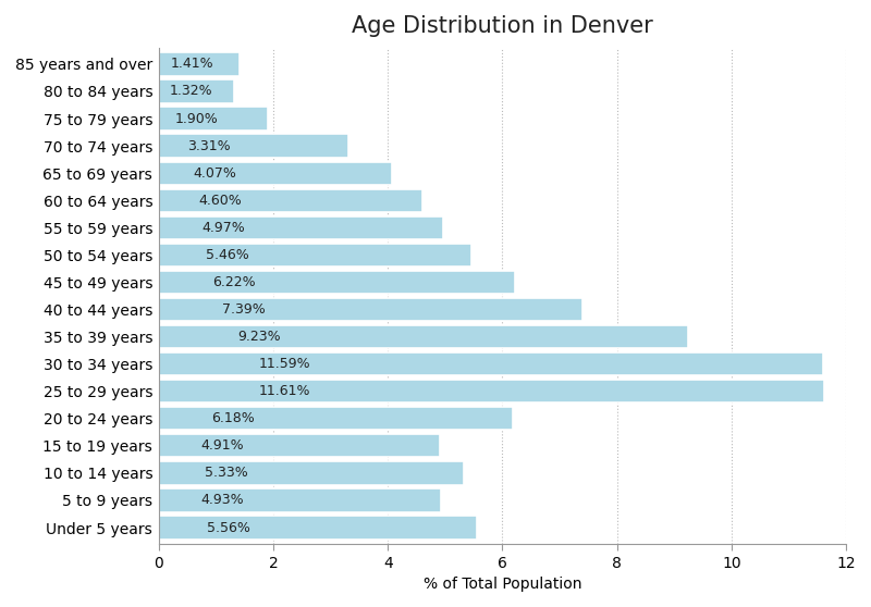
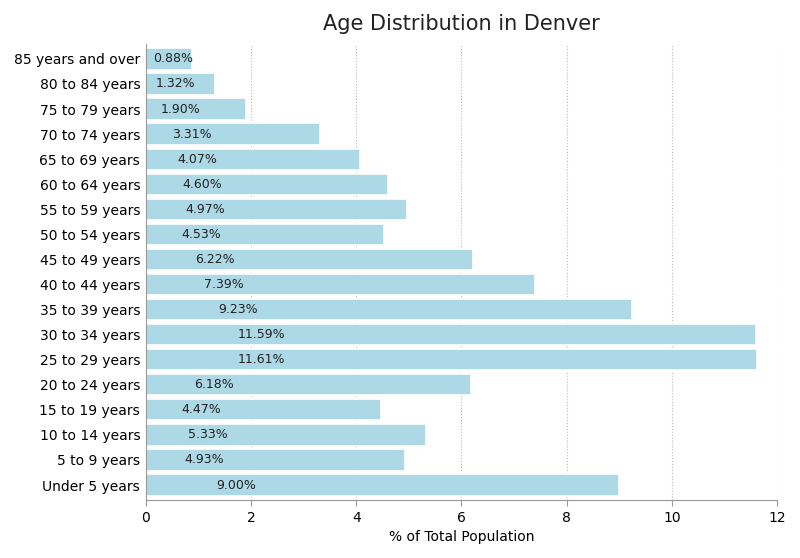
85 years and over: 1.41% -> 0.88%
50 to 54 years: 5.46% -> 4.53%
15 to 19 years: 4.91% -> 4.47%
Under 5 years: 5.56% -> 9.00%
